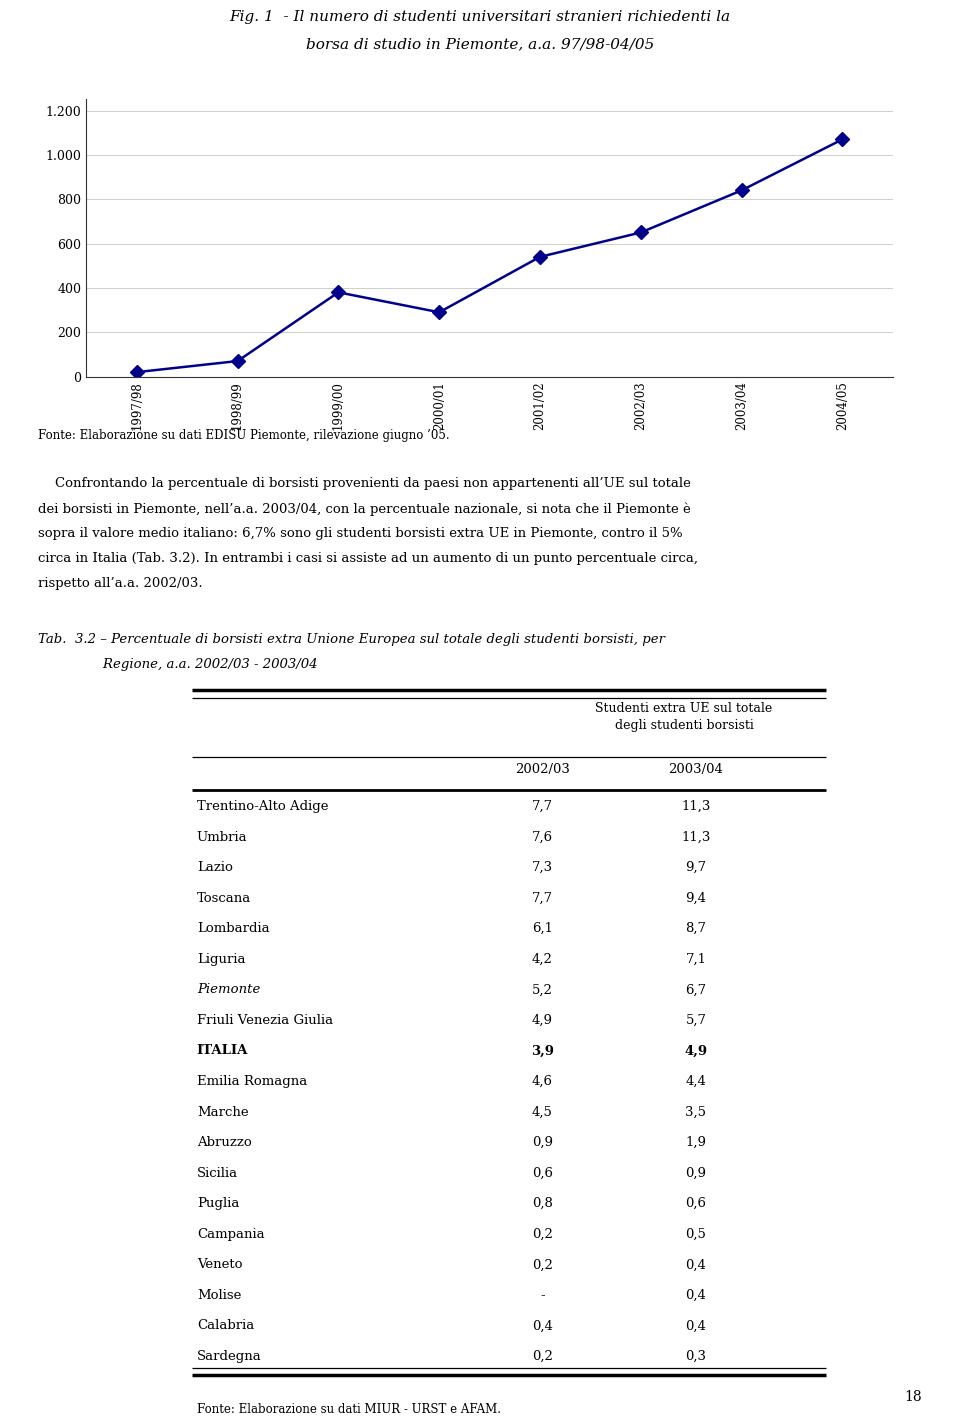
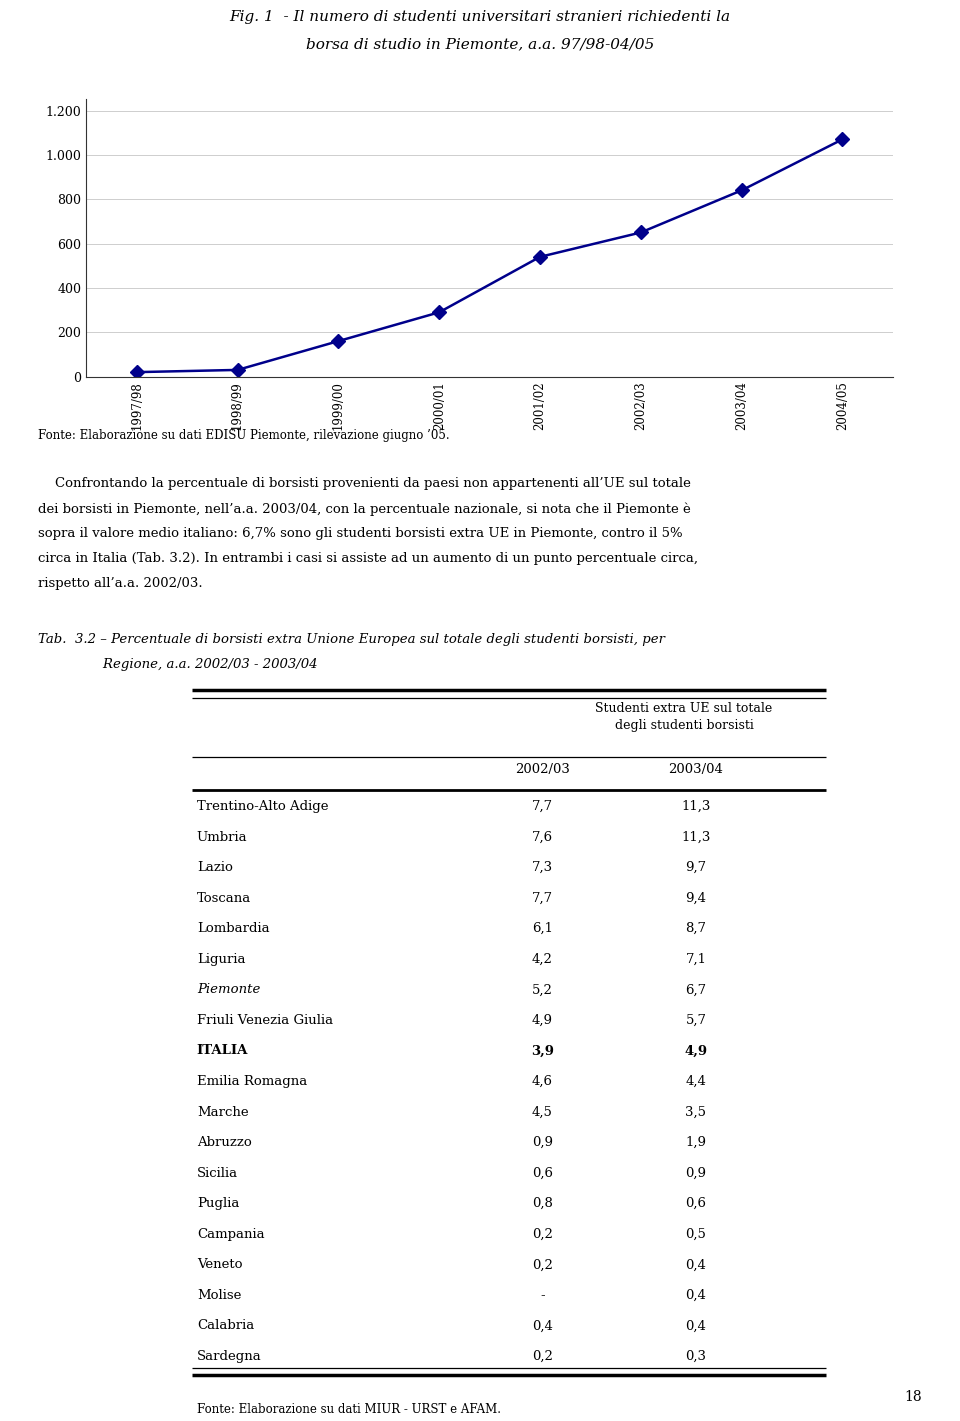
1998/99: 70 -> 30
1999/00: 380 -> 160
